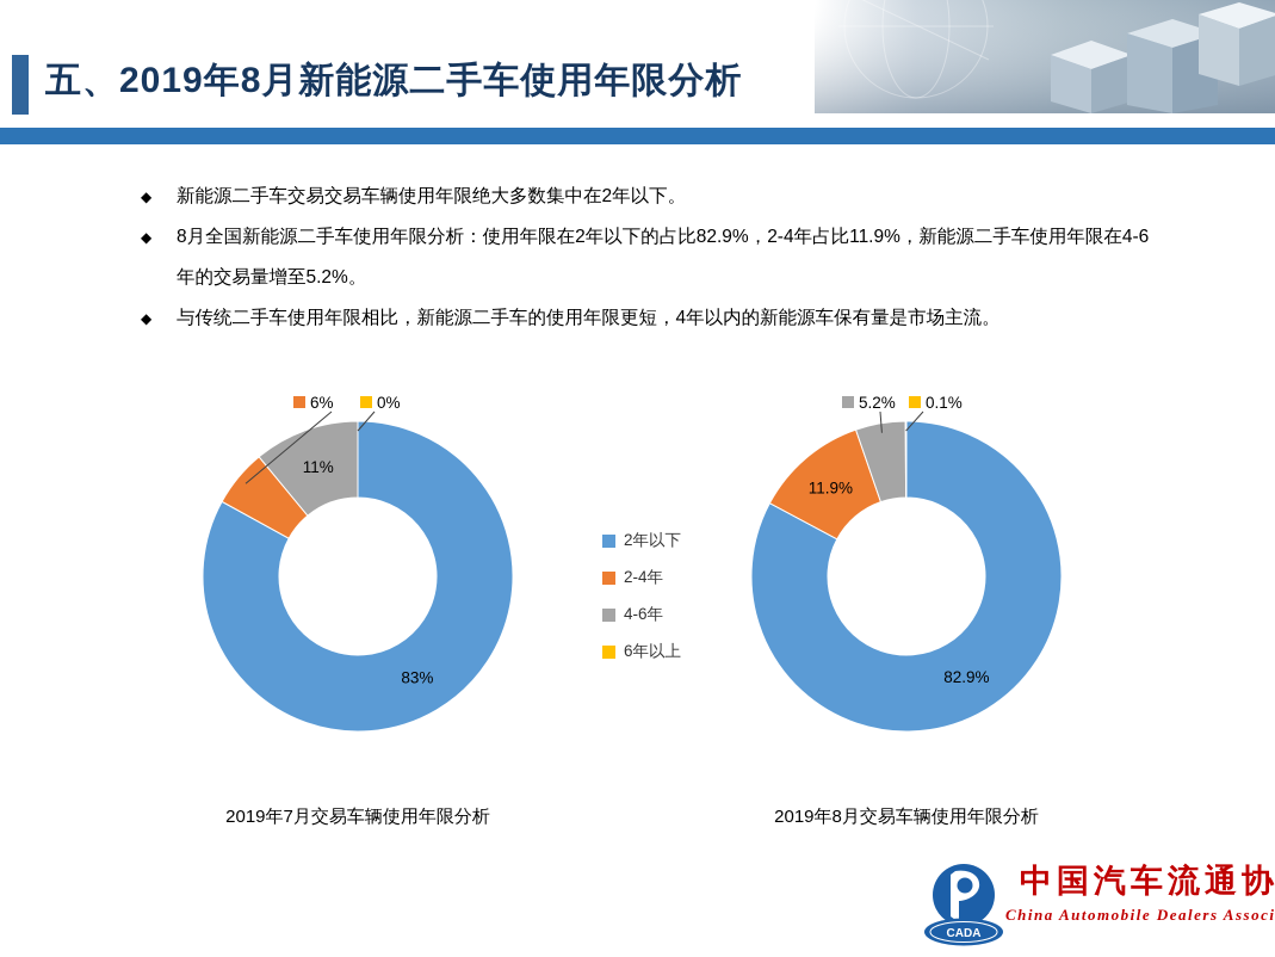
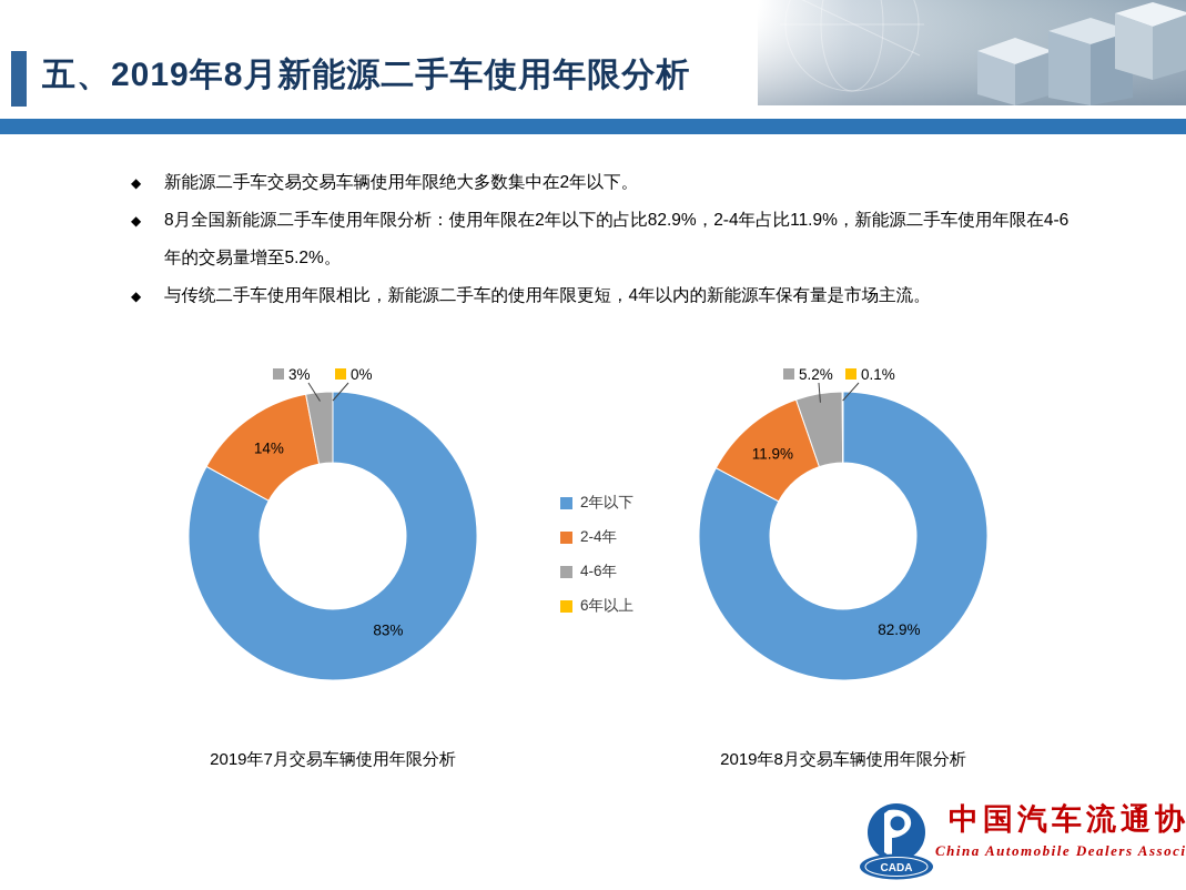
2019年7月交易车辆使用年限分析/2-4年: 6% -> 14%
2019年7月交易车辆使用年限分析/4-6年: 11% -> 3%
